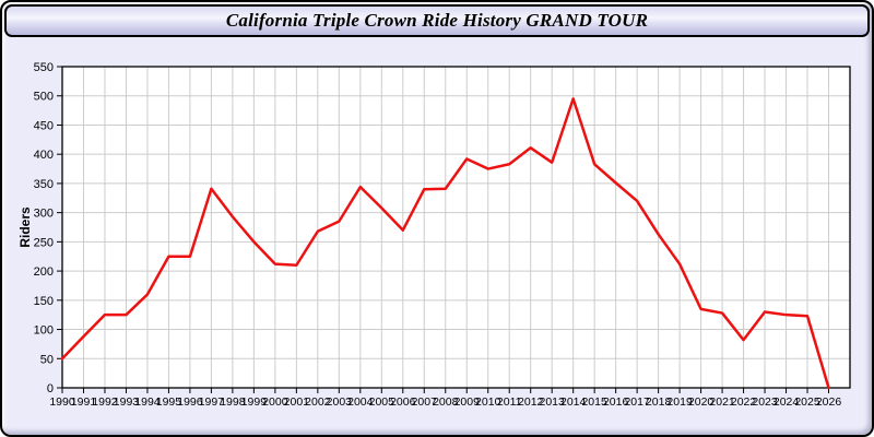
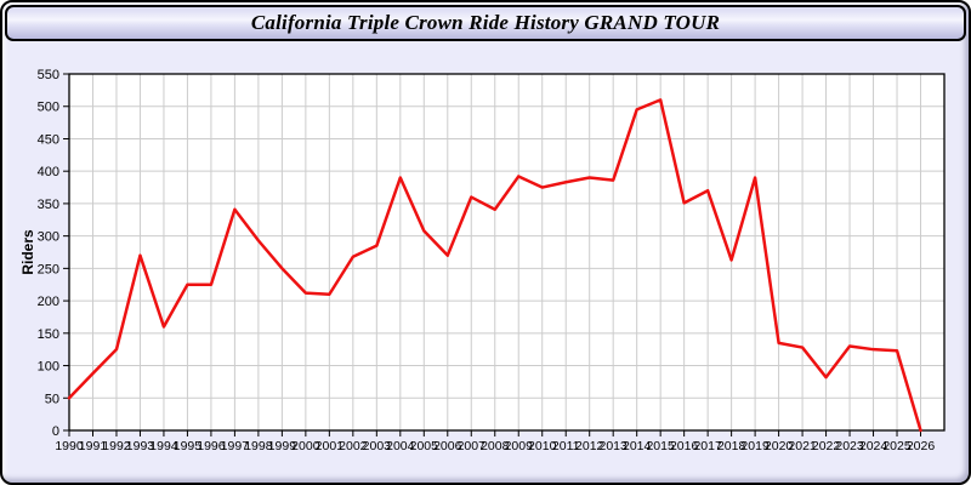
1993: 120 -> 270
2004: 340 -> 390
2007: 340 -> 360
2012: 410 -> 390
2015: 380 -> 510
2017: 320 -> 370
2019: 210 -> 390
